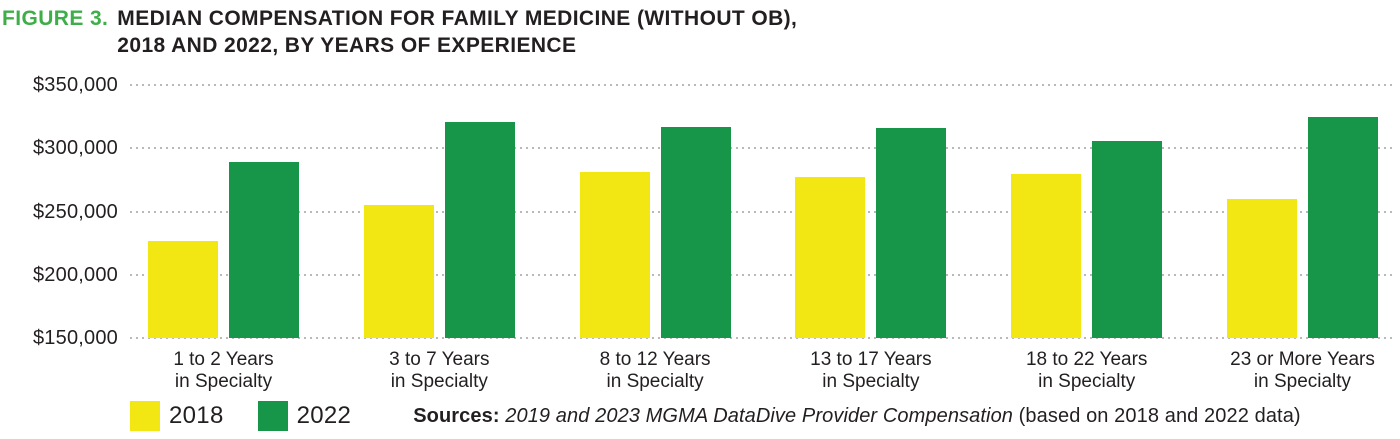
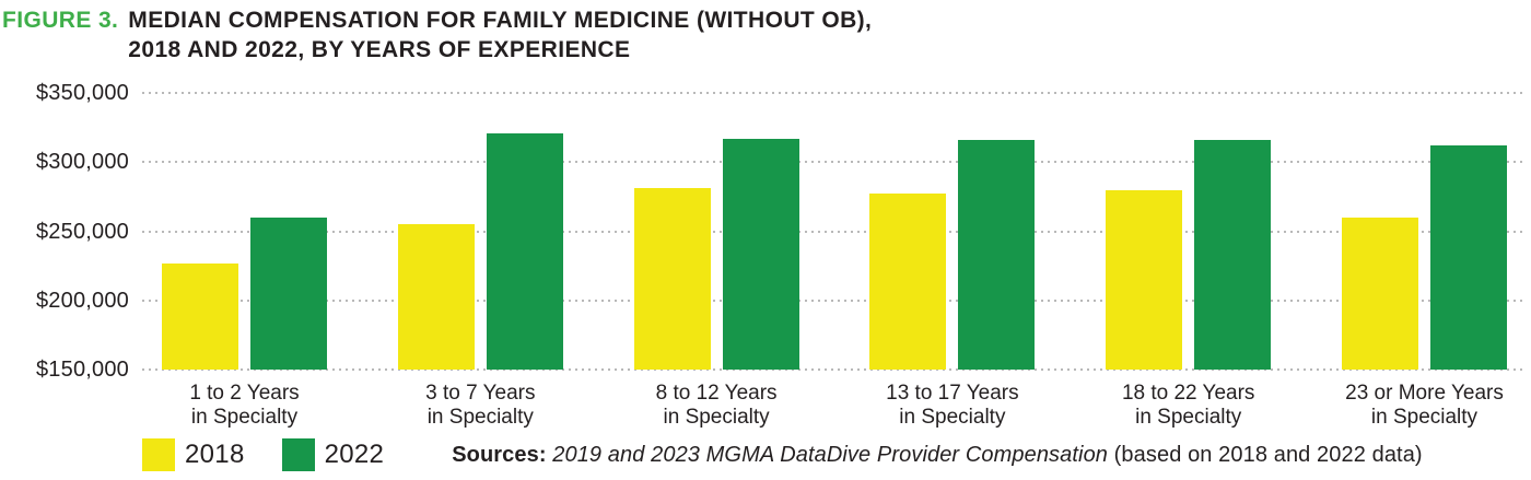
2022/1 to 2 Years in Specialty: $289000 -> $260000
2022/18 to 22 Years in Specialty: $306000 -> $316000
2022/23 or More Years in Specialty: $325000 -> $312000
